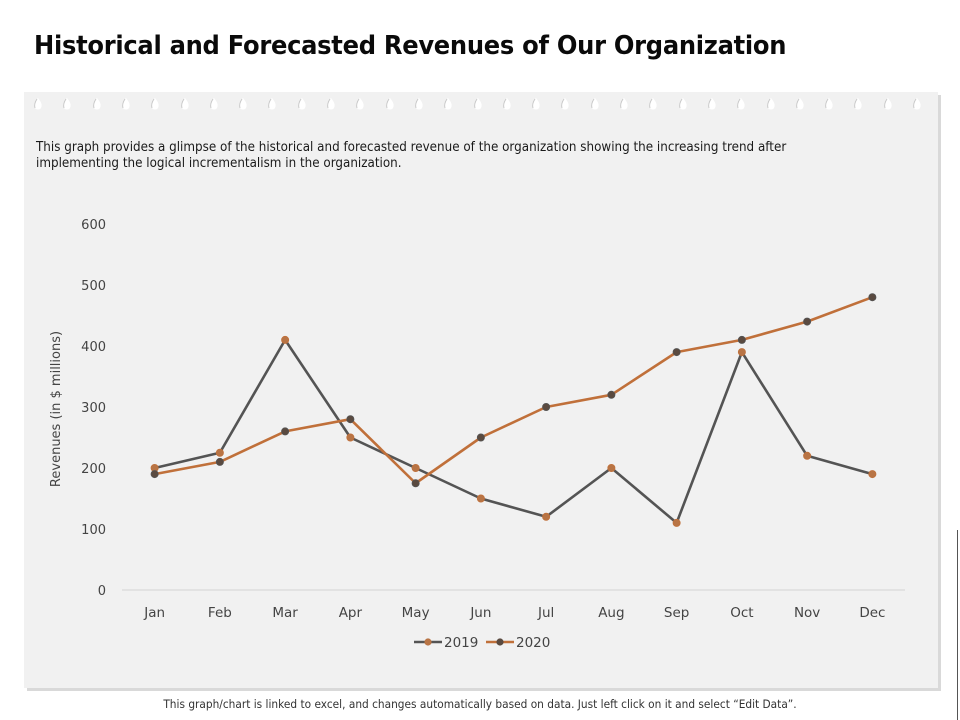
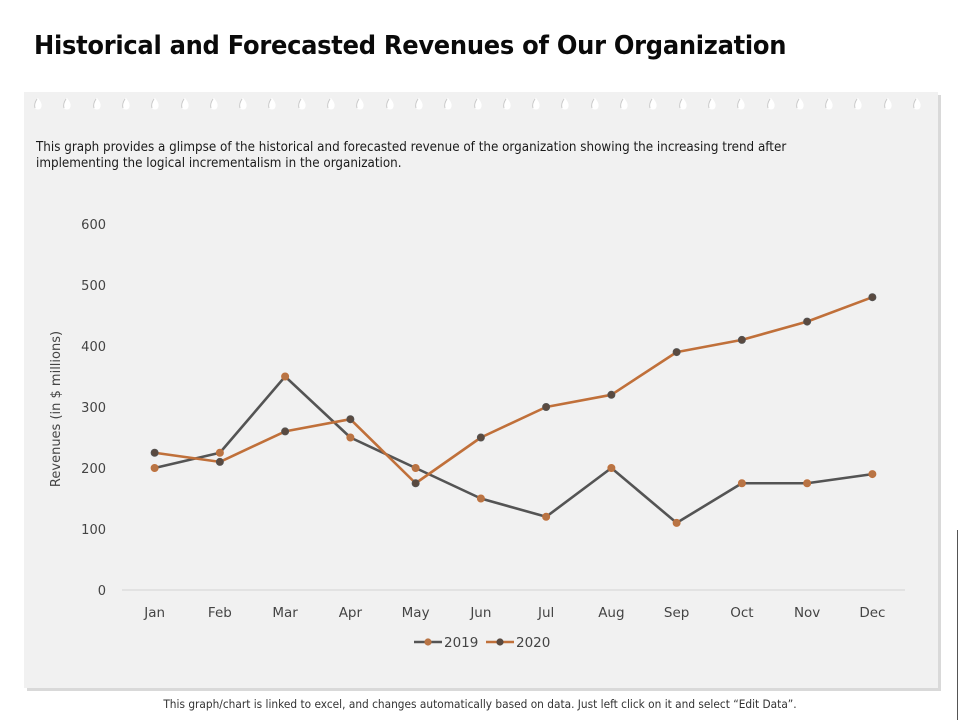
2020/Jan: 190 -> 220
2019/Mar: 410 -> 350
2019/Oct: 390 -> 180
2019/Nov: 220 -> 180
